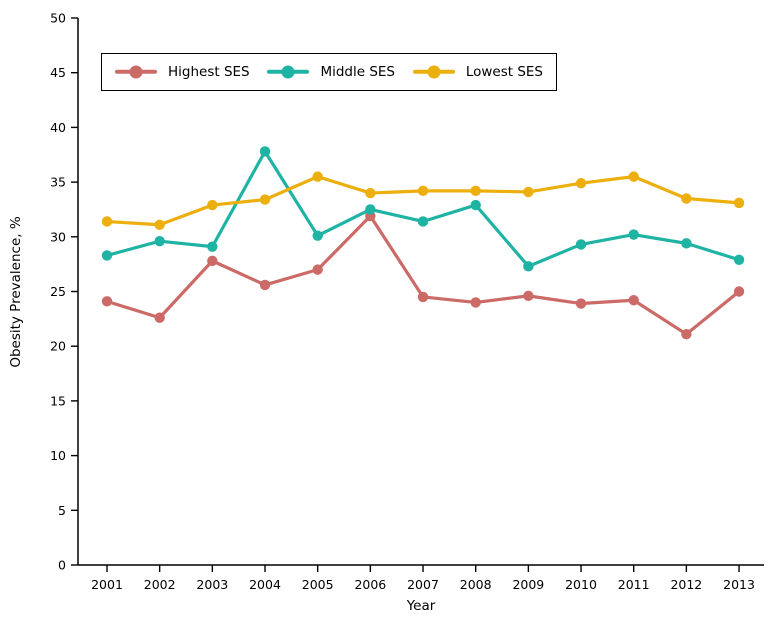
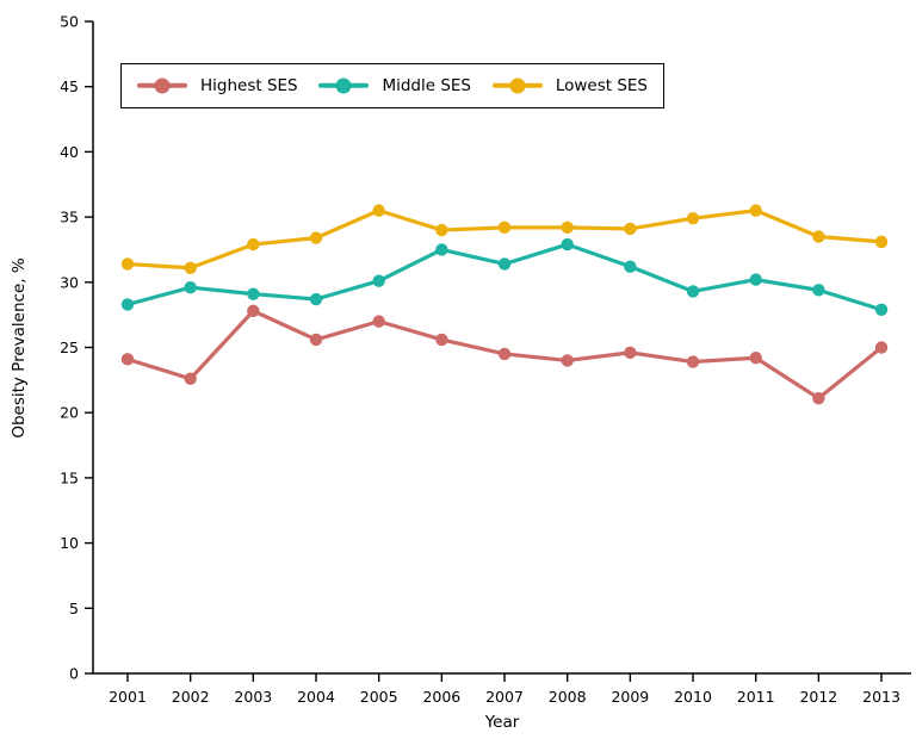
Middle SES/2004: 37.8 -> 28.7
Highest SES/2006: 31.9 -> 25.6
Middle SES/2009: 27.3 -> 31.2
